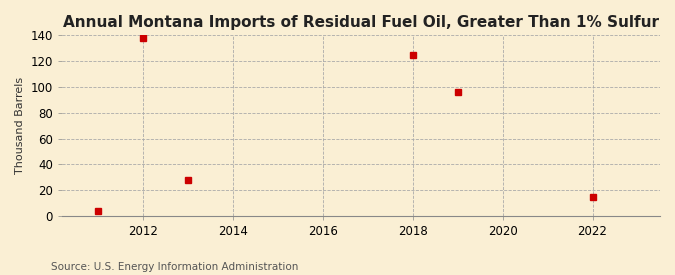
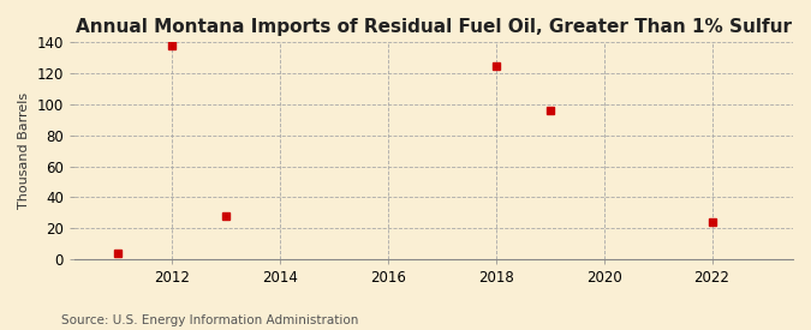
2022: 15 -> 24
